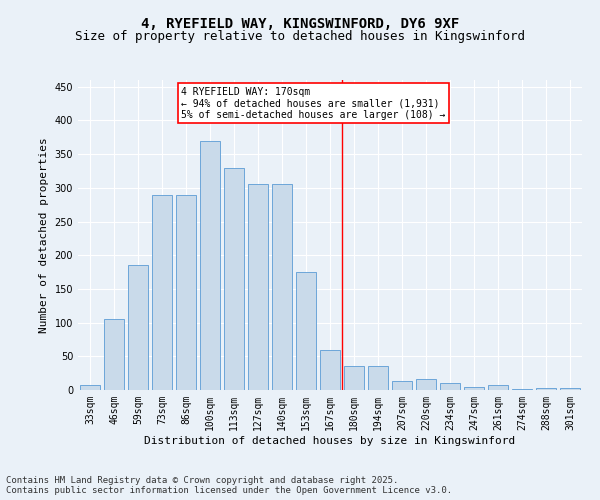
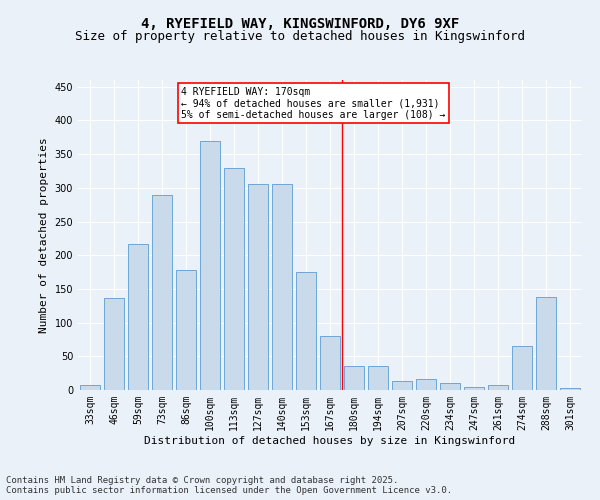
46sqm: 105 -> 136
59sqm: 185 -> 216
86sqm: 290 -> 178
167sqm: 60 -> 80
274sqm: 1 -> 66
288sqm: 3 -> 138
